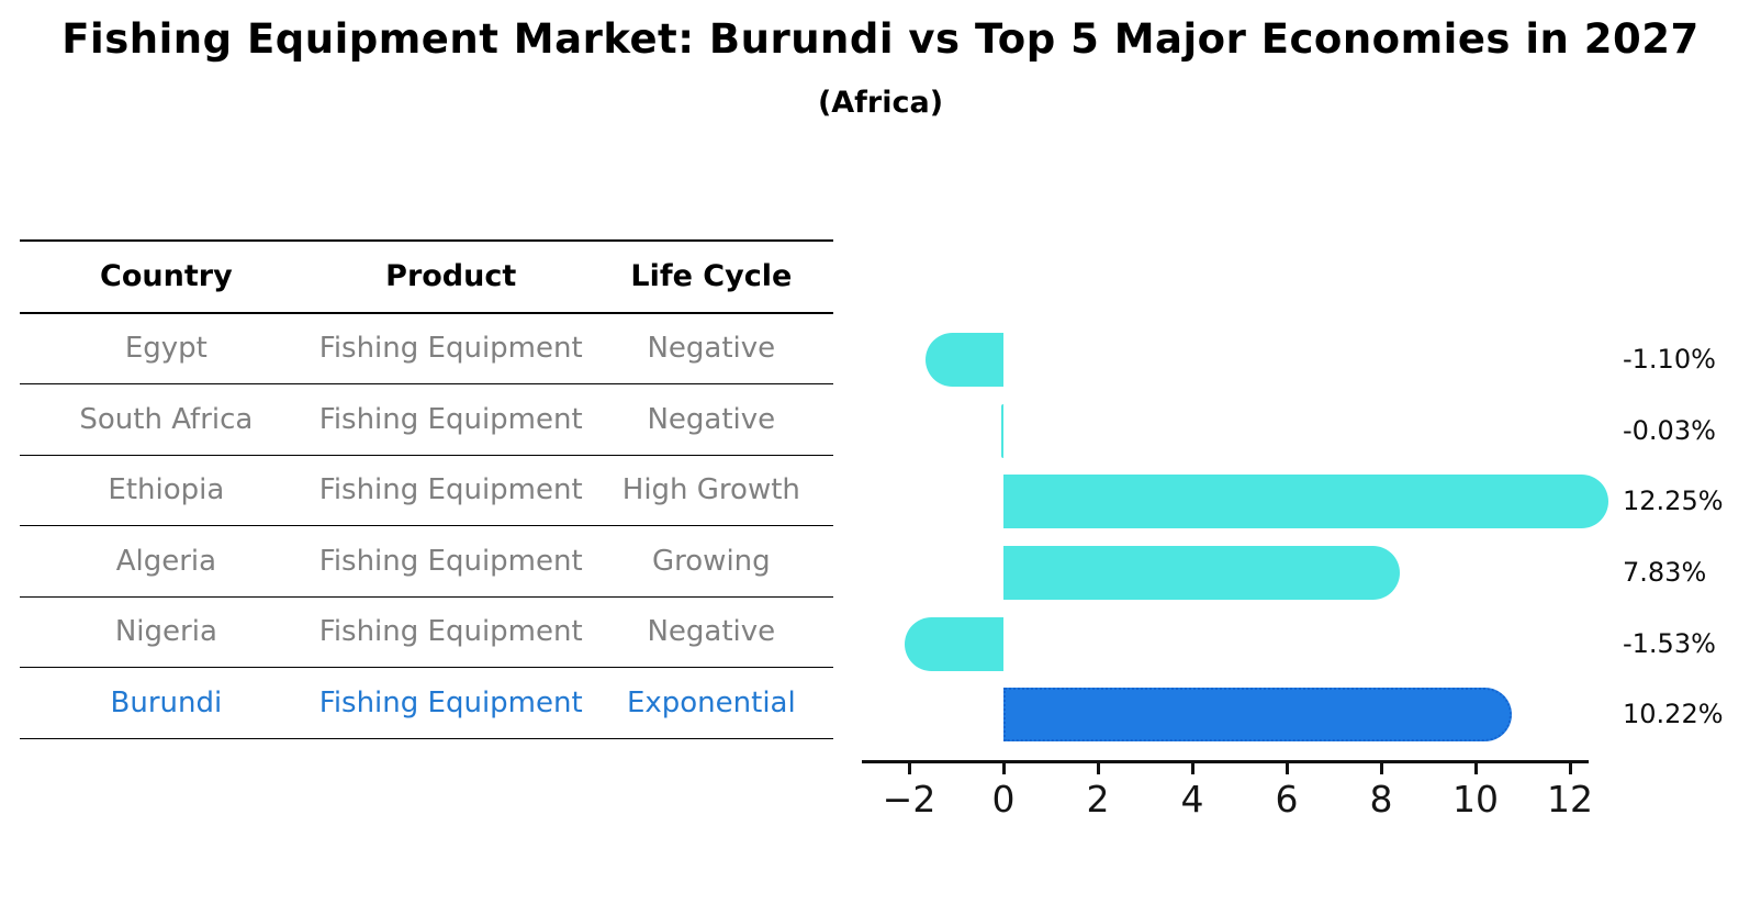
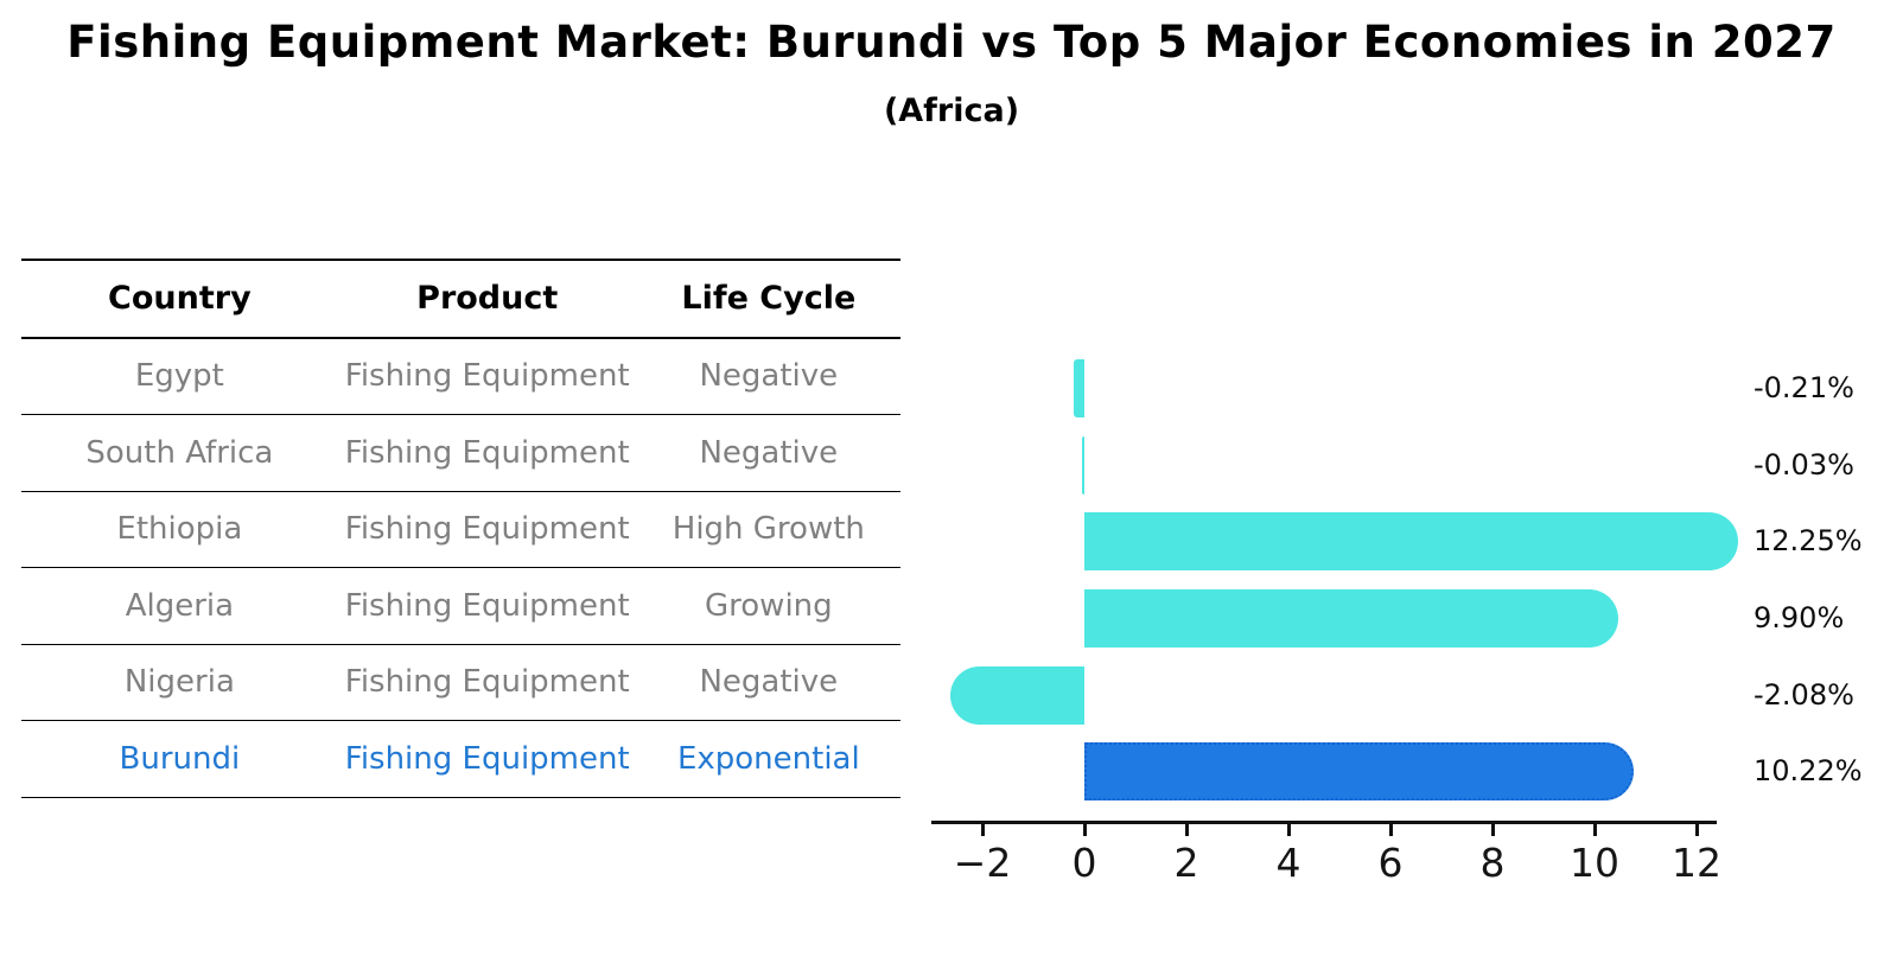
Egypt: -1.10% -> -0.21%
Algeria: 7.83% -> 9.90%
Nigeria: -1.53% -> -2.08%
